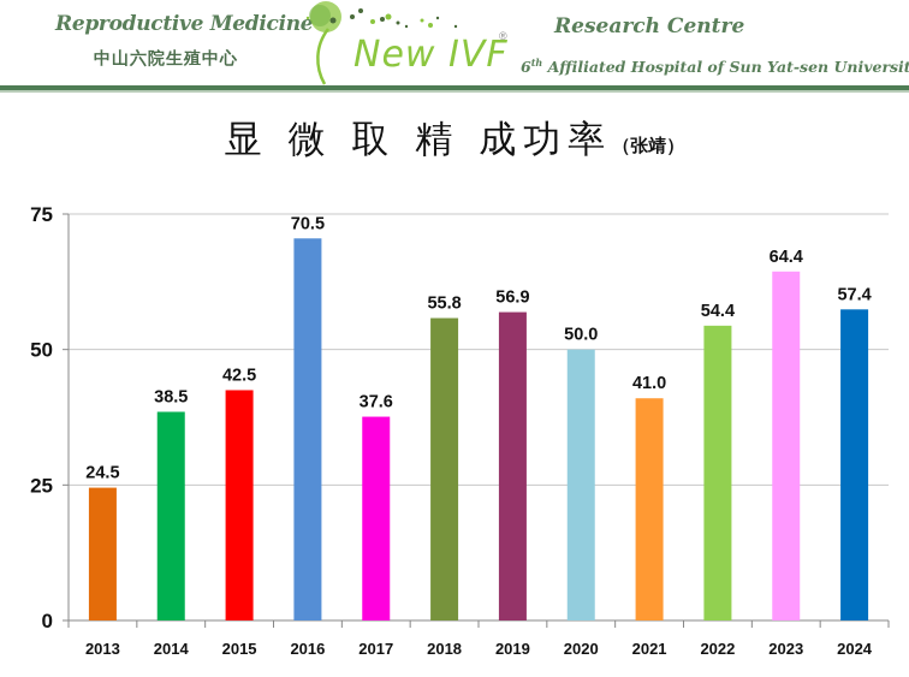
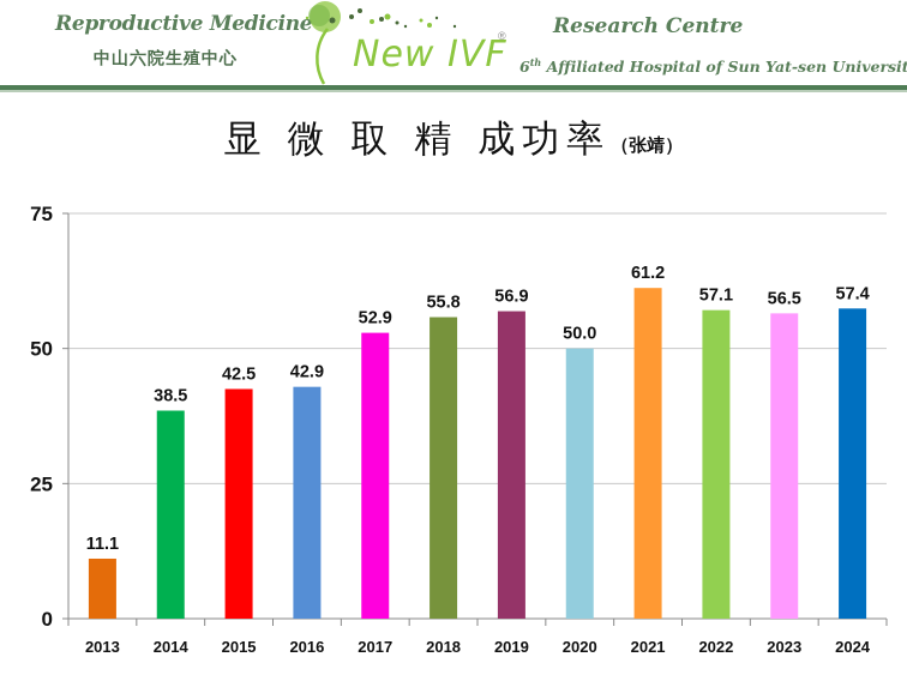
2013: 24.5 -> 11.1
2016: 70.5 -> 42.9
2017: 37.6 -> 52.9
2021: 41.0 -> 61.2
2022: 54.4 -> 57.1
2023: 64.4 -> 56.5
